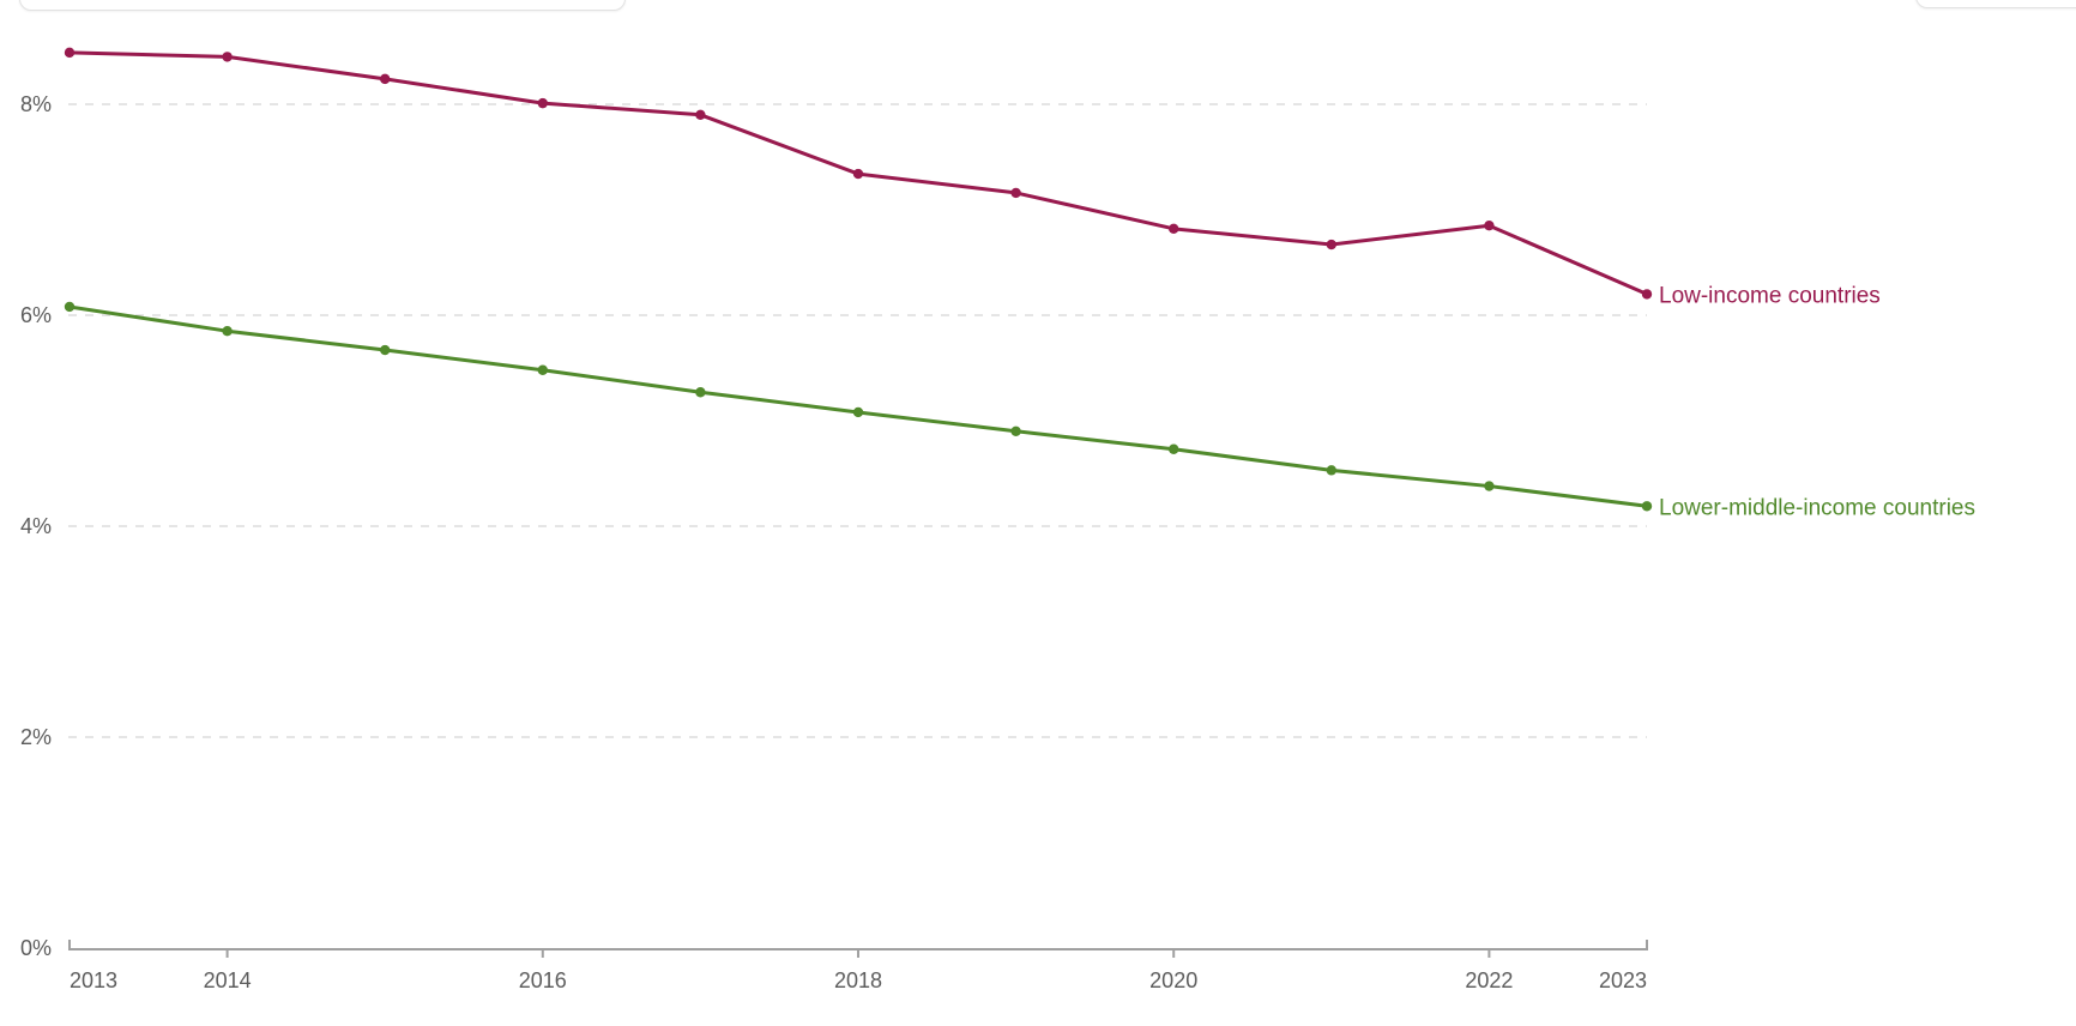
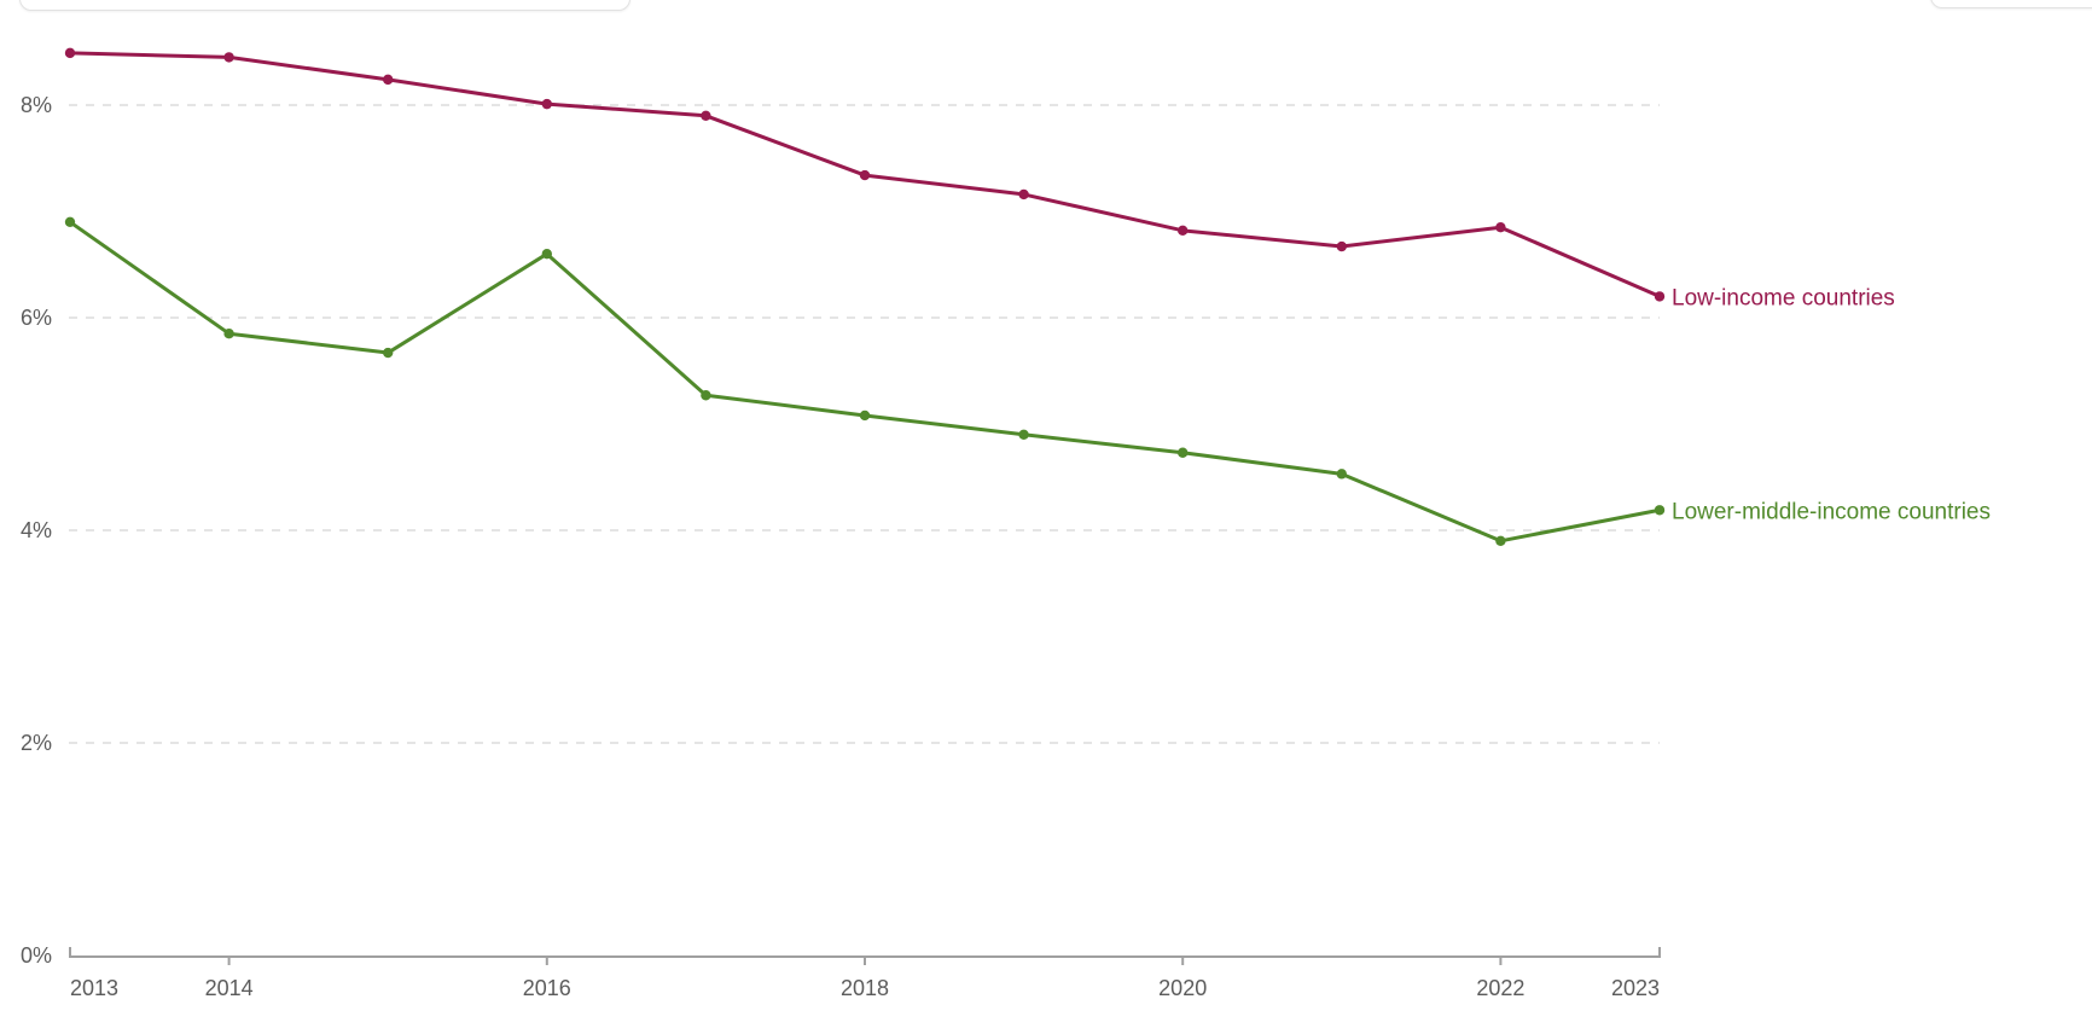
Lower-middle-income countries/2013: 6.1% -> 6.9%
Lower-middle-income countries/2016: 5.5% -> 6.6%
Lower-middle-income countries/2022: 4.4% -> 3.9%
